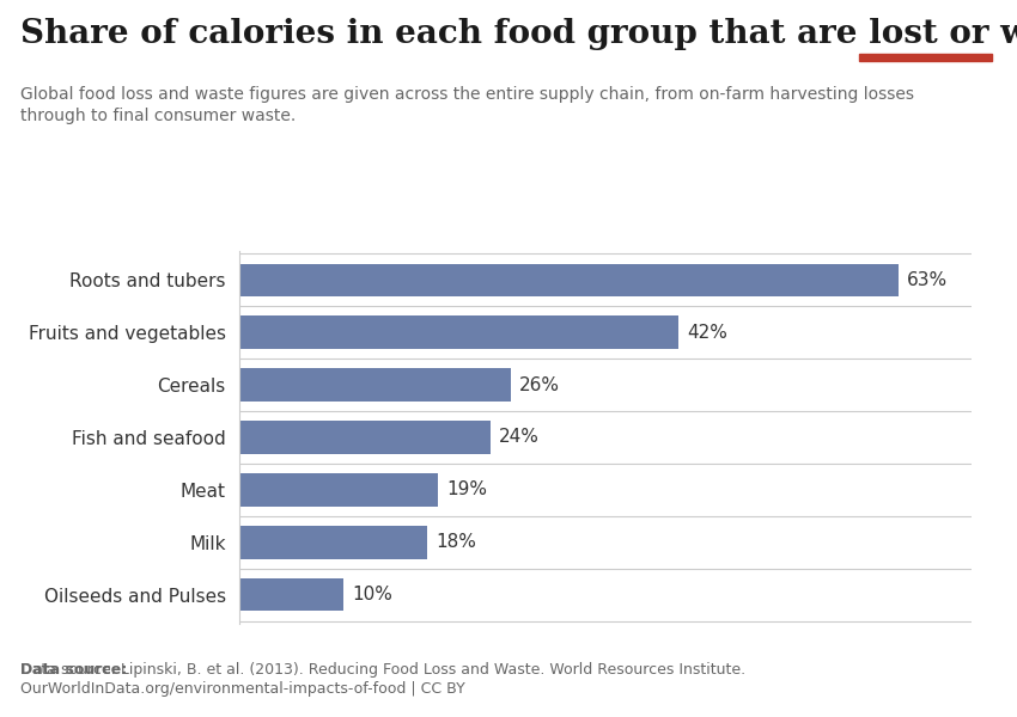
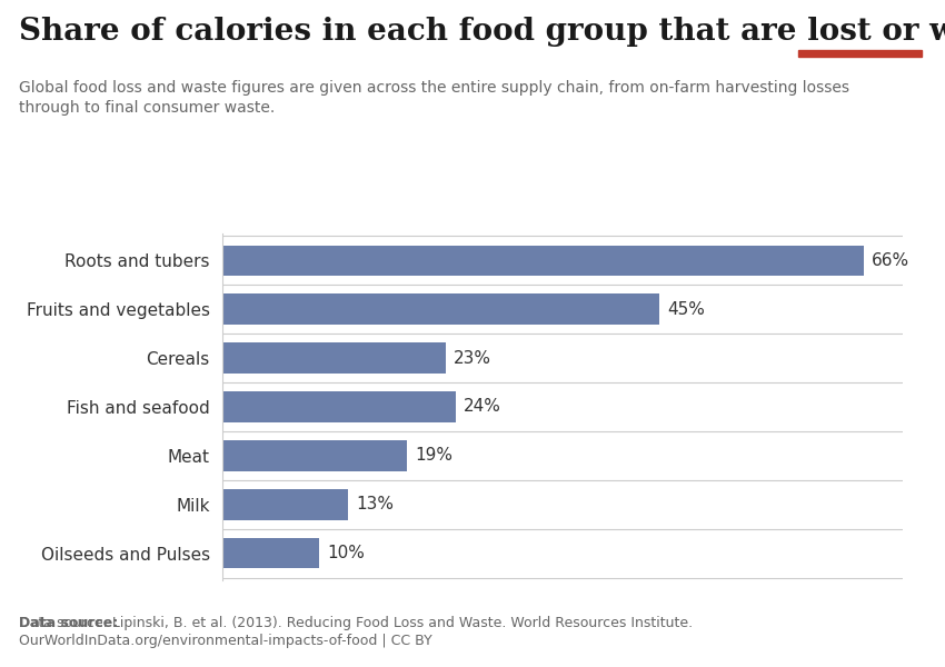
Roots and tubers: 63% -> 66%
Fruits and vegetables: 42% -> 45%
Cereals: 26% -> 23%
Milk: 18% -> 13%
